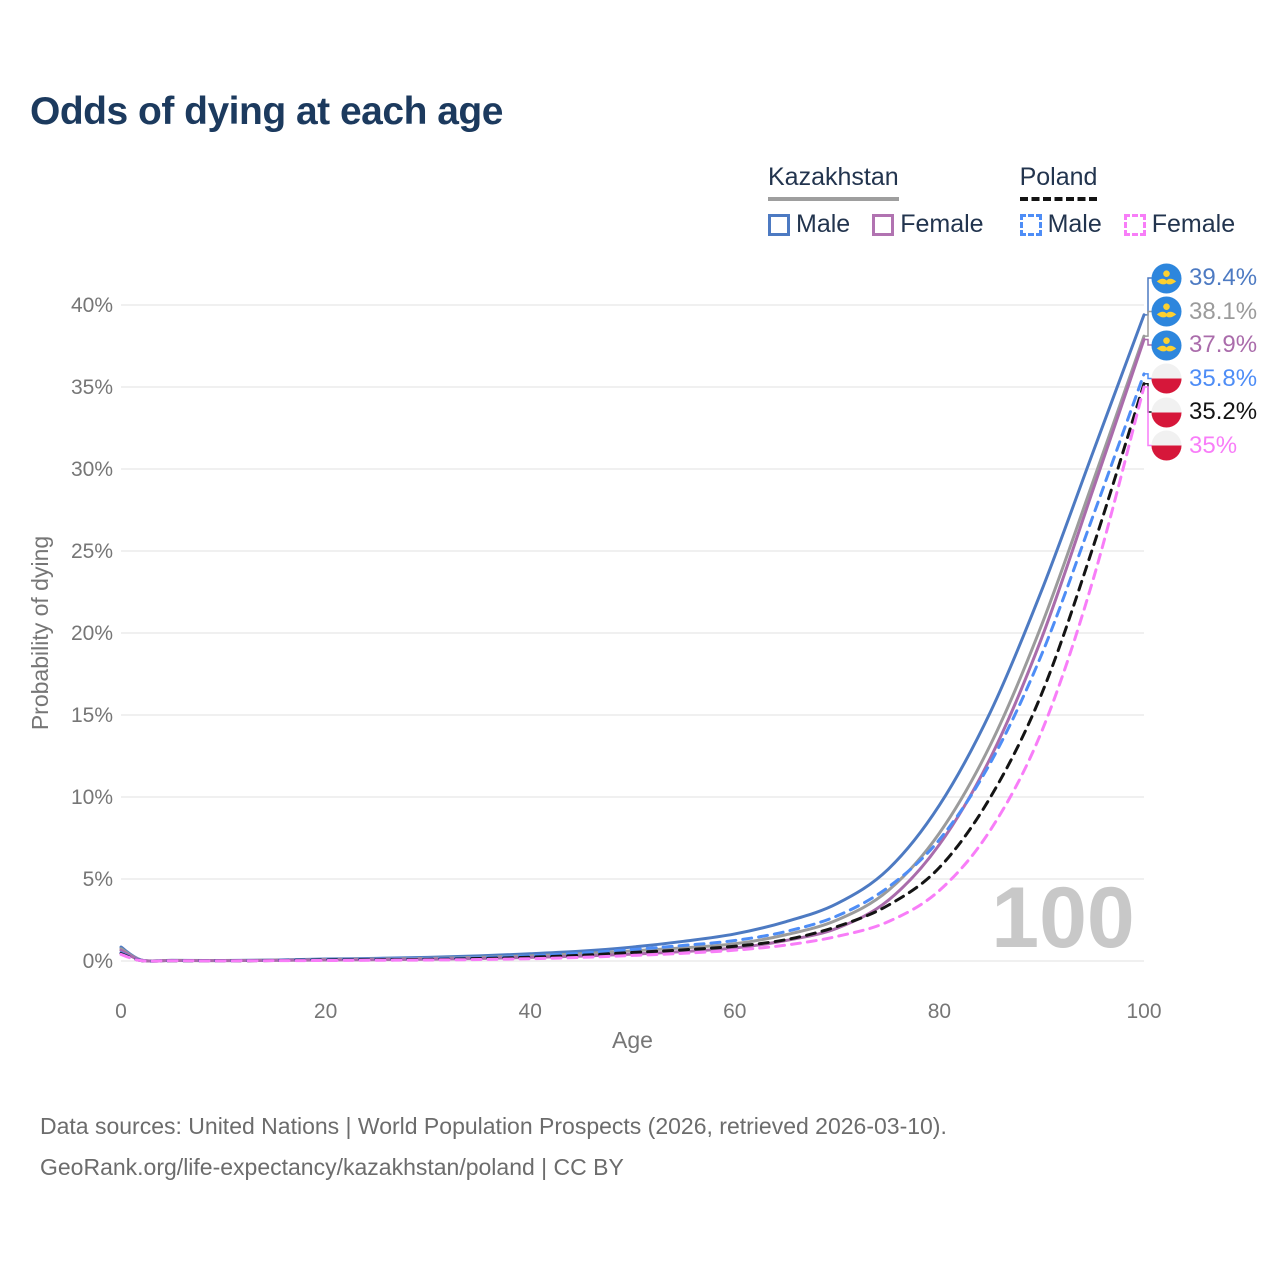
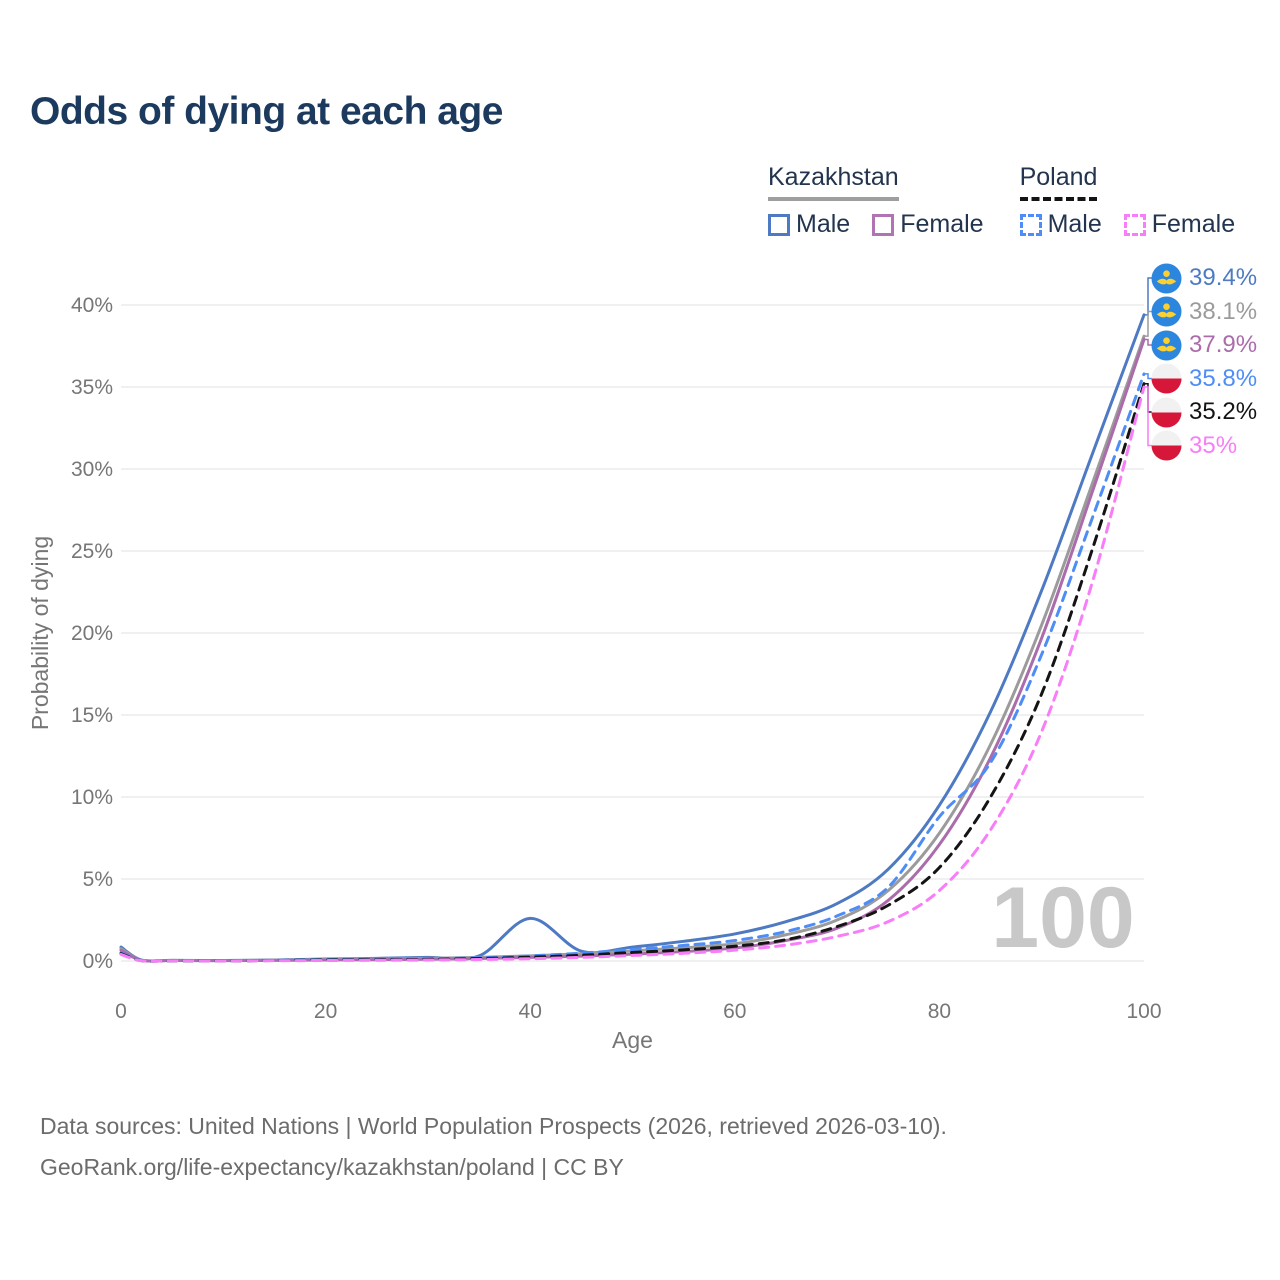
Kazakhstan Male/40: 0.4% -> 2.6%
Poland Male/80: 7.4% -> 8.8%
